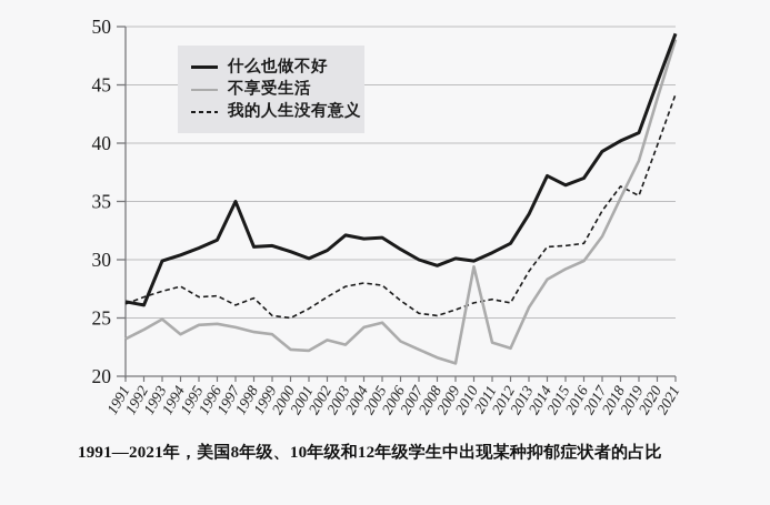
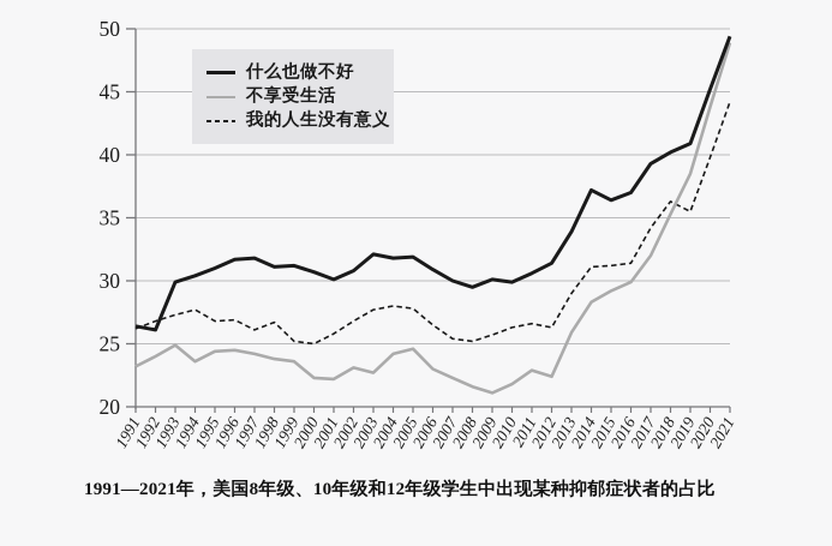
什么也做不好/1997: 35.0 -> 31.8
不享受生活/2010: 29.4 -> 21.8
